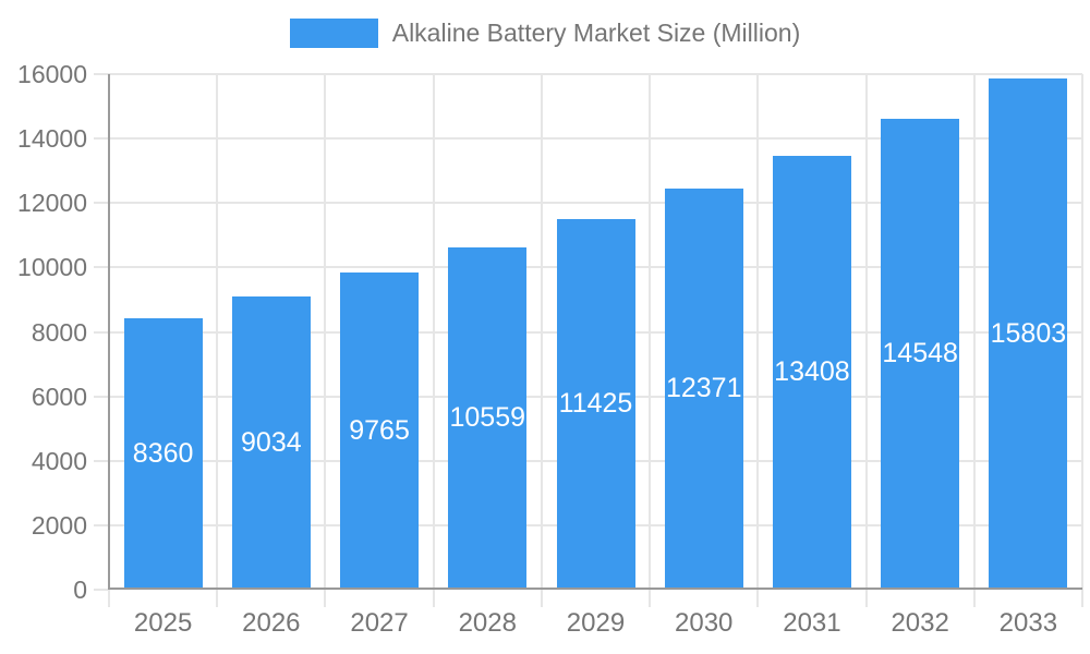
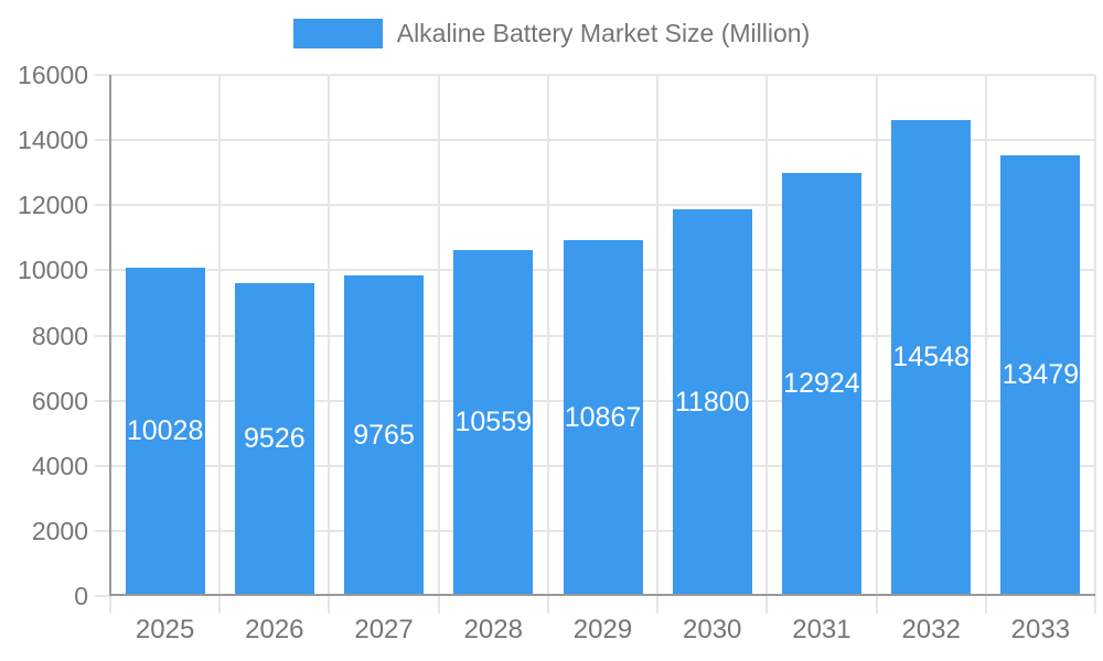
2025: 8360 -> 10028
2026: 9034 -> 9526
2029: 11425 -> 10867
2030: 12371 -> 11800
2031: 13408 -> 12924
2033: 15803 -> 13479
